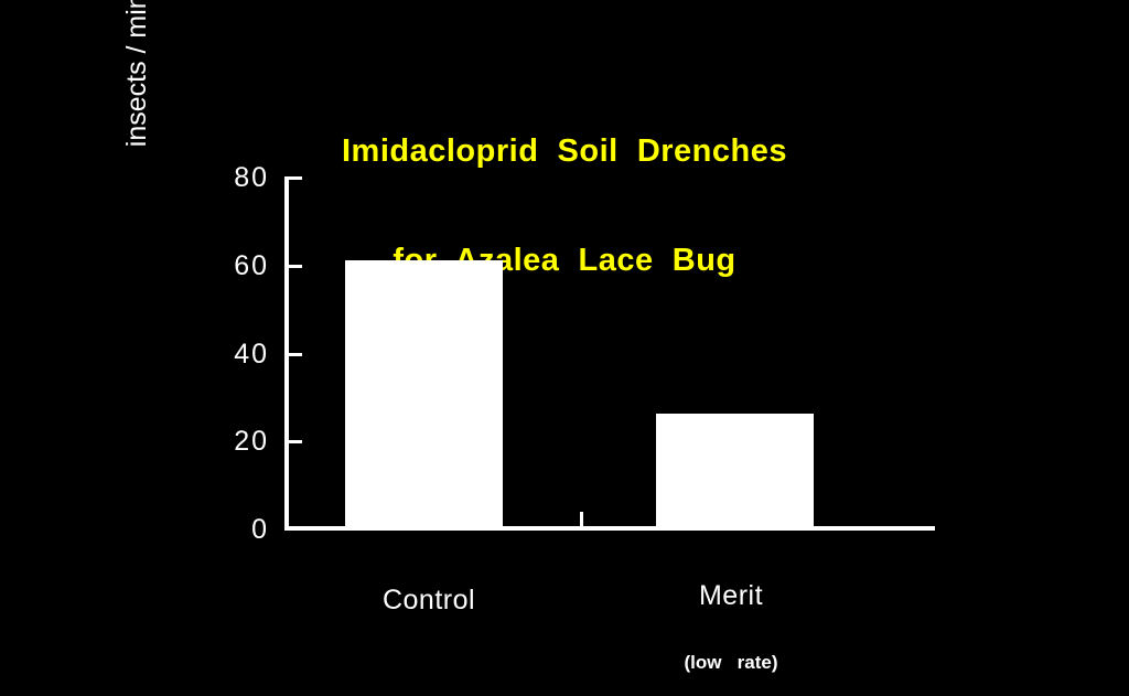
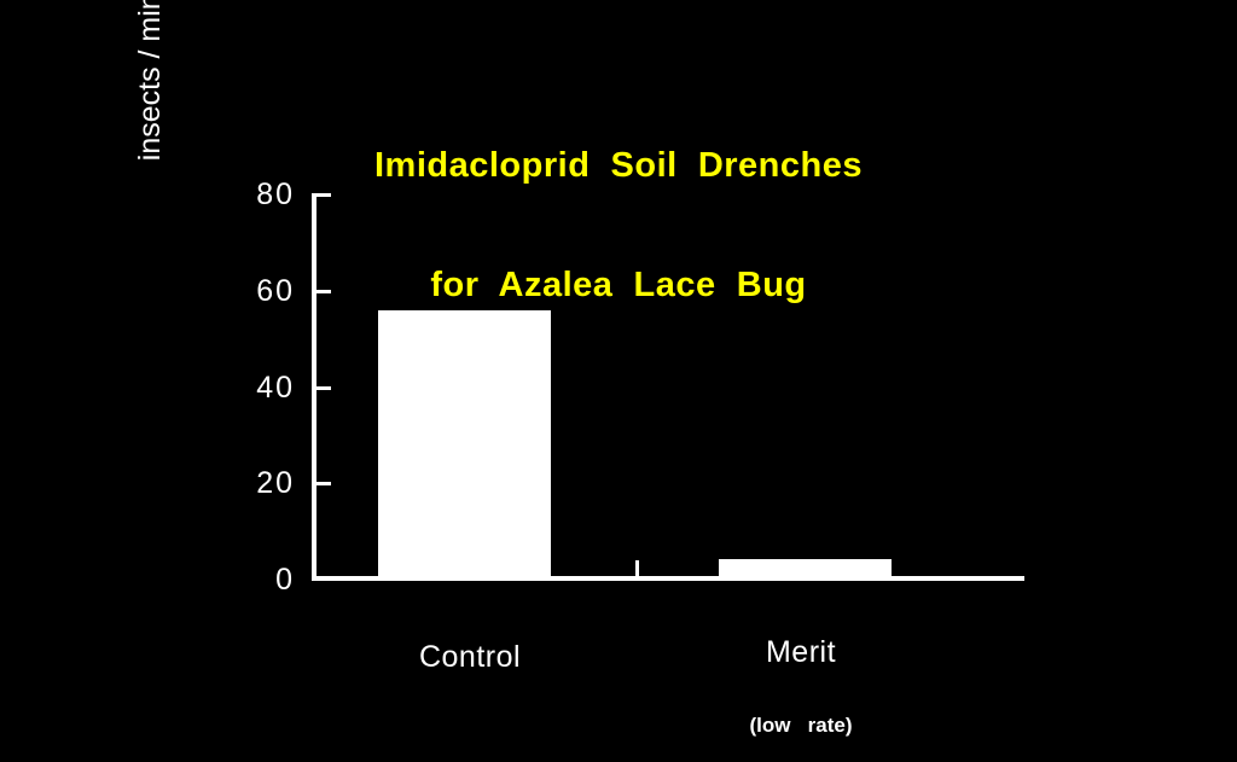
Control: 61 -> 56
Merit: 26 -> 4
